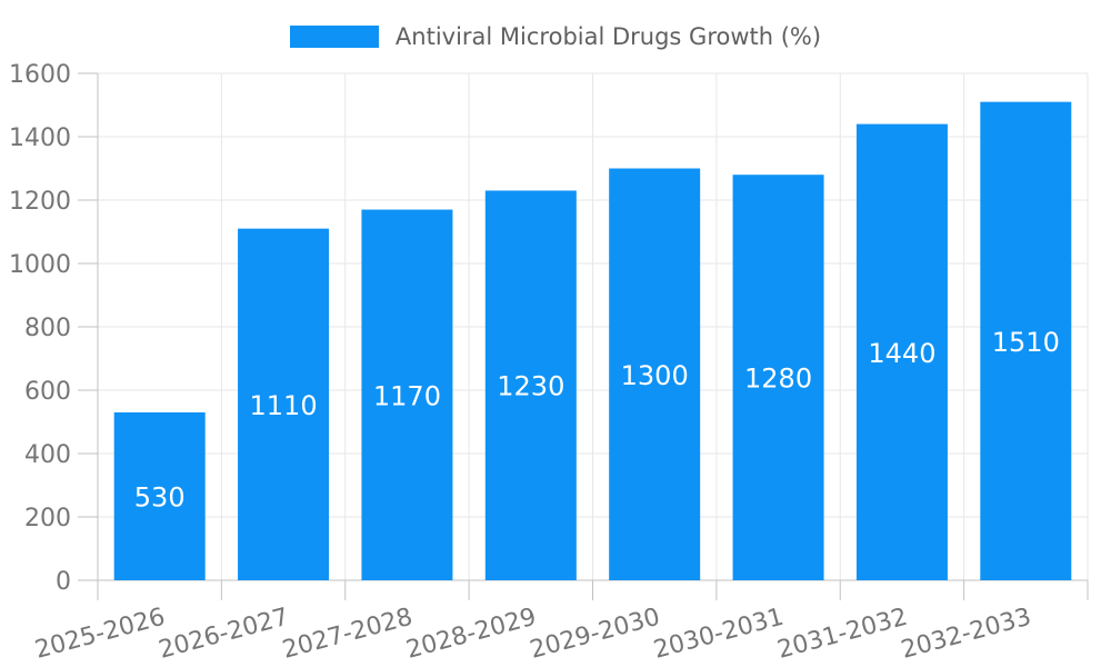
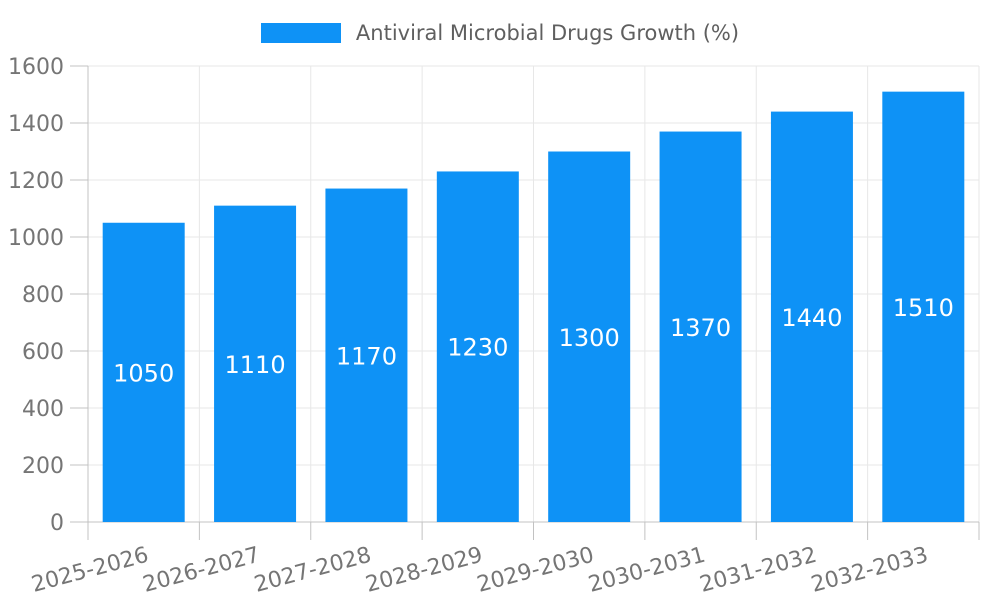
2025-2026: 530 -> 1050
2030-2031: 1280 -> 1370
